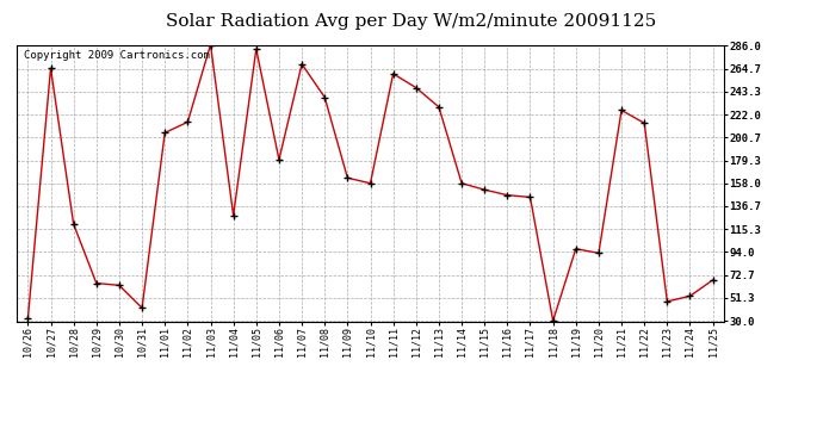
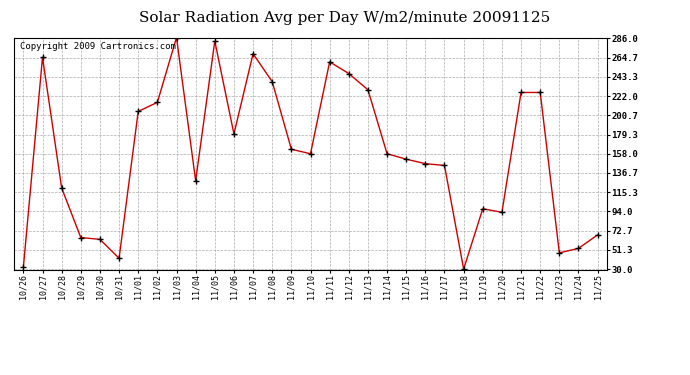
11/22: 214 -> 226
